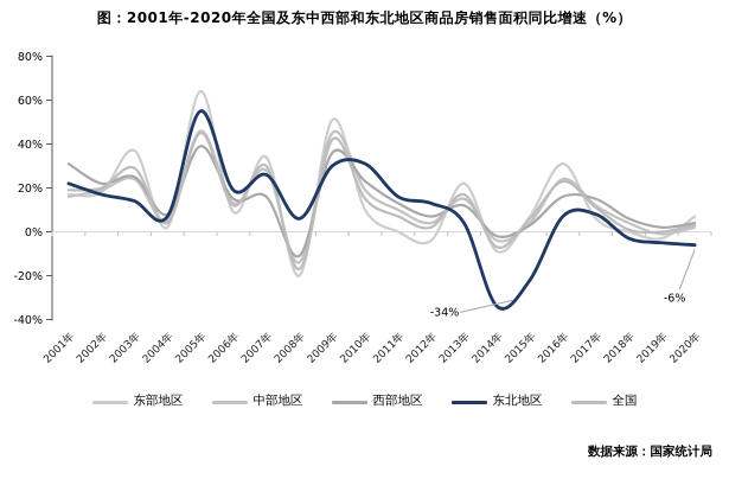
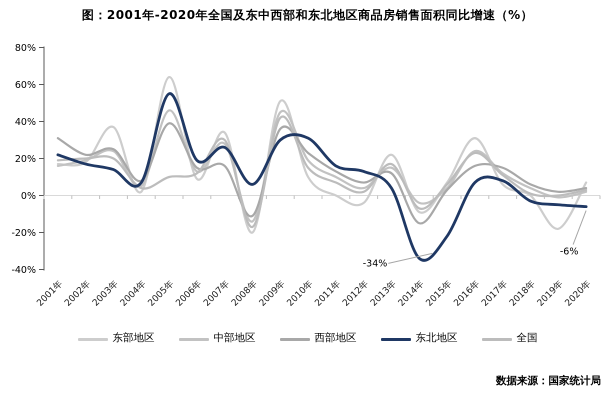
全国/2003年: 29% -> 20%
全国/2005年: 45% -> 10%
西部地区/2014年: -2% -> -15%
东部地区/2019年: -3% -> -18%
